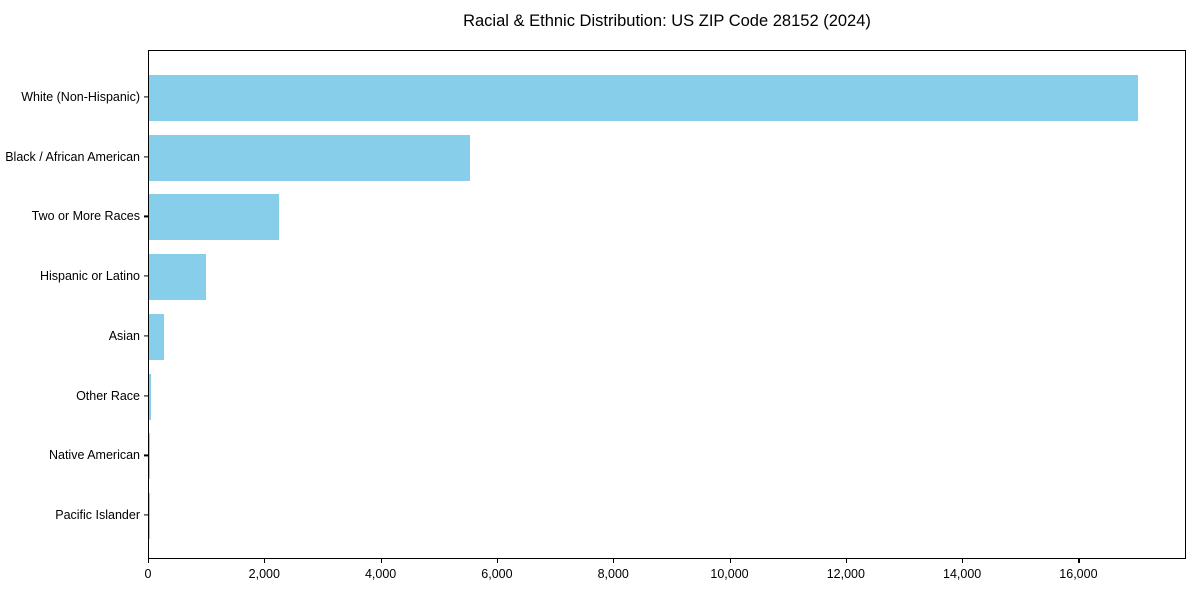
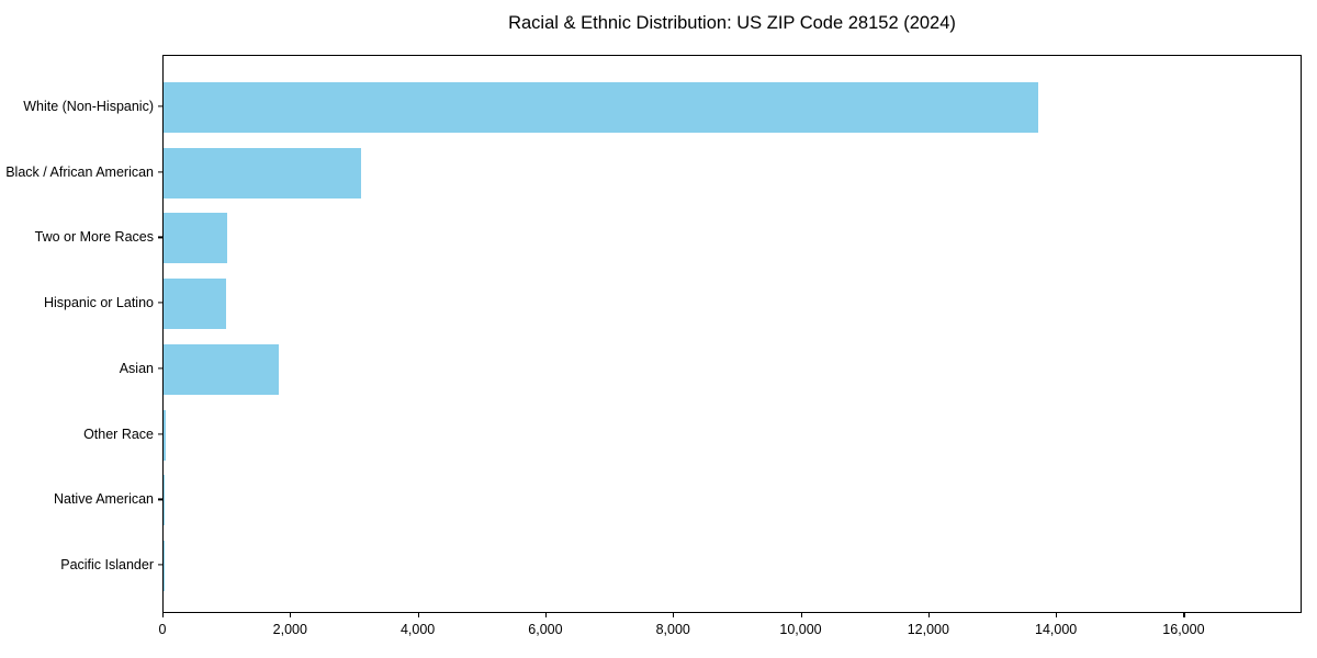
White (Non-Hispanic): 17000 -> 13700
Black / African American: 5500 -> 3100
Two or More Races: 2200 -> 1000
Asian: 300 -> 1800
